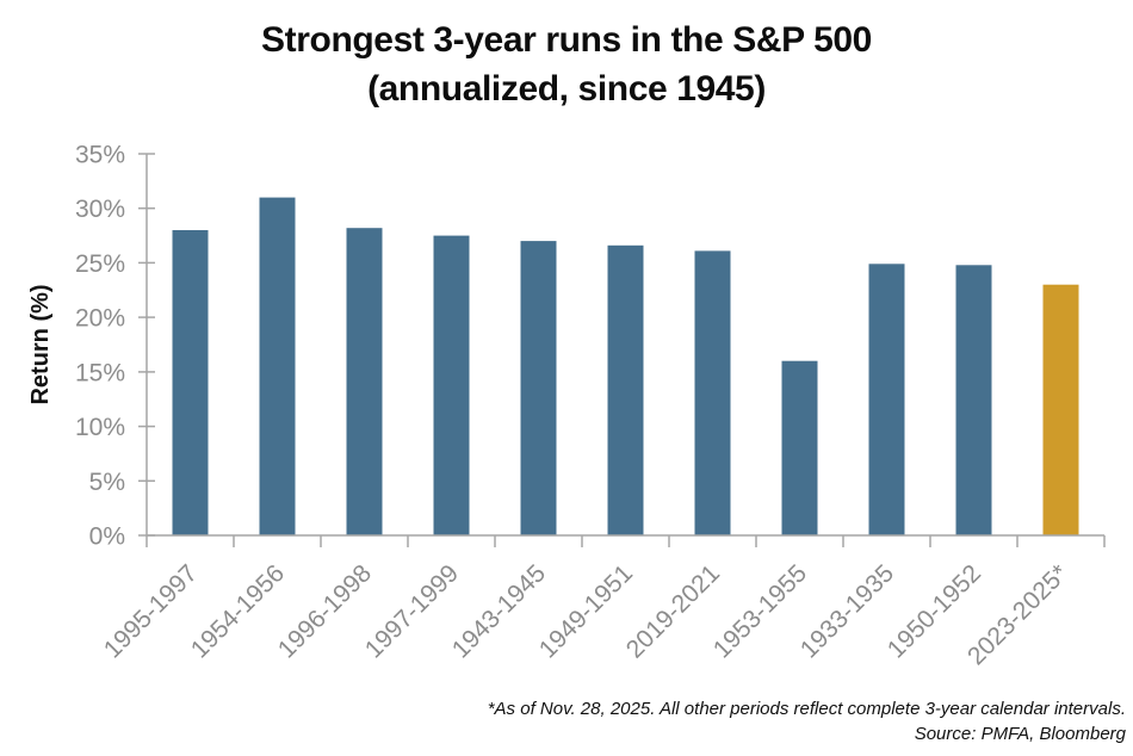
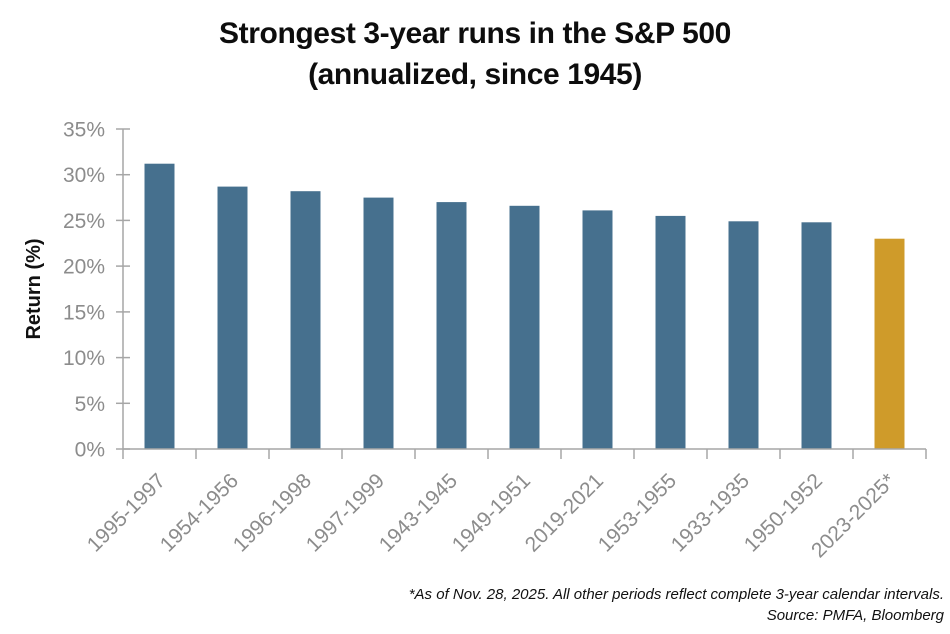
1995-1997: 28% -> 31%
1954-1956: 31% -> 29%
1953-1955: 16% -> 26%
